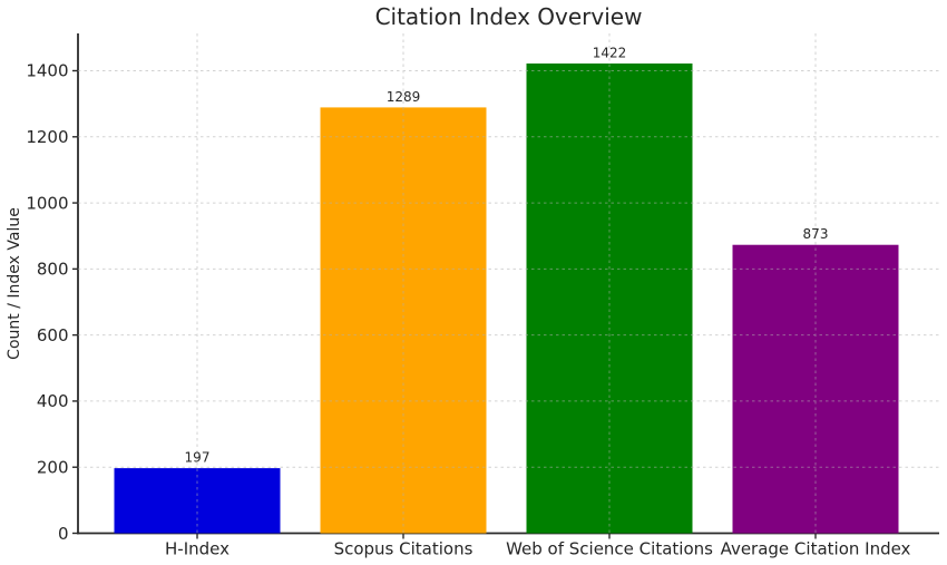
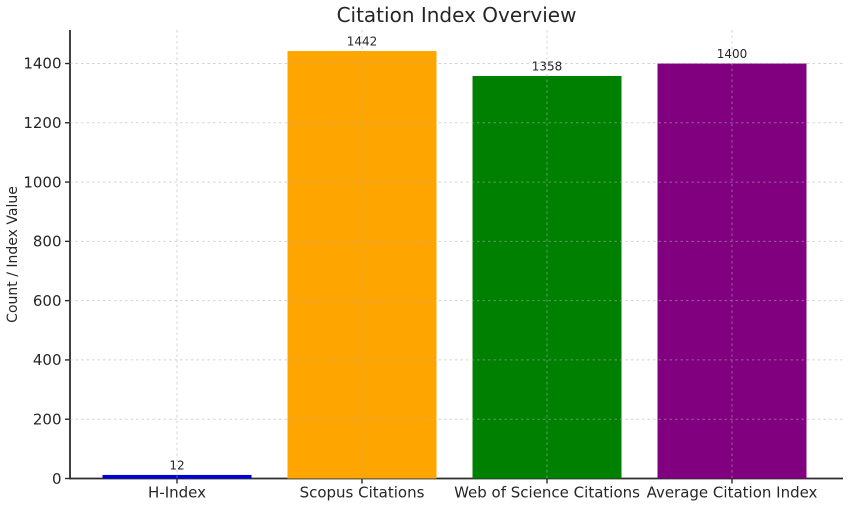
H-Index: 197 -> 12
Scopus Citations: 1289 -> 1442
Web of Science Citations: 1422 -> 1358
Average Citation Index: 873 -> 1400
